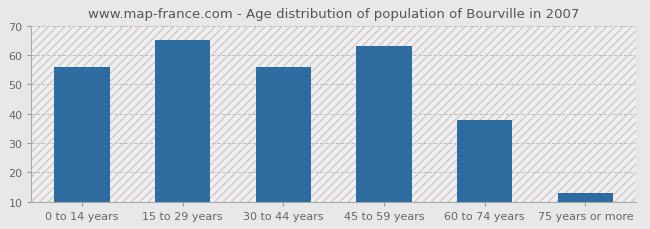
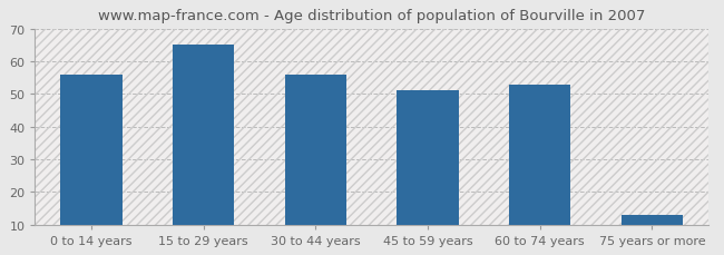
45 to 59 years: 63 -> 51
60 to 74 years: 38 -> 53
